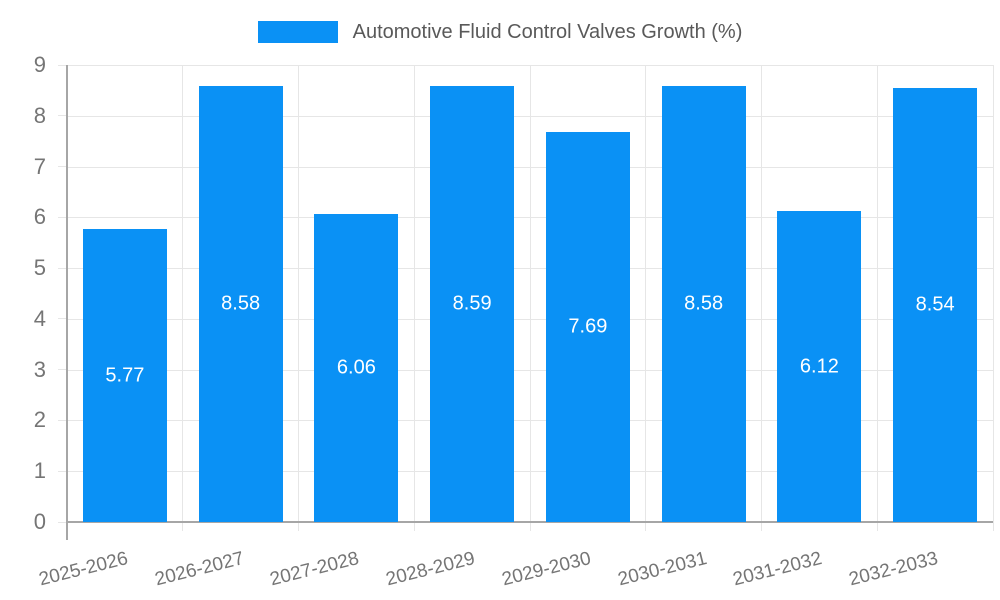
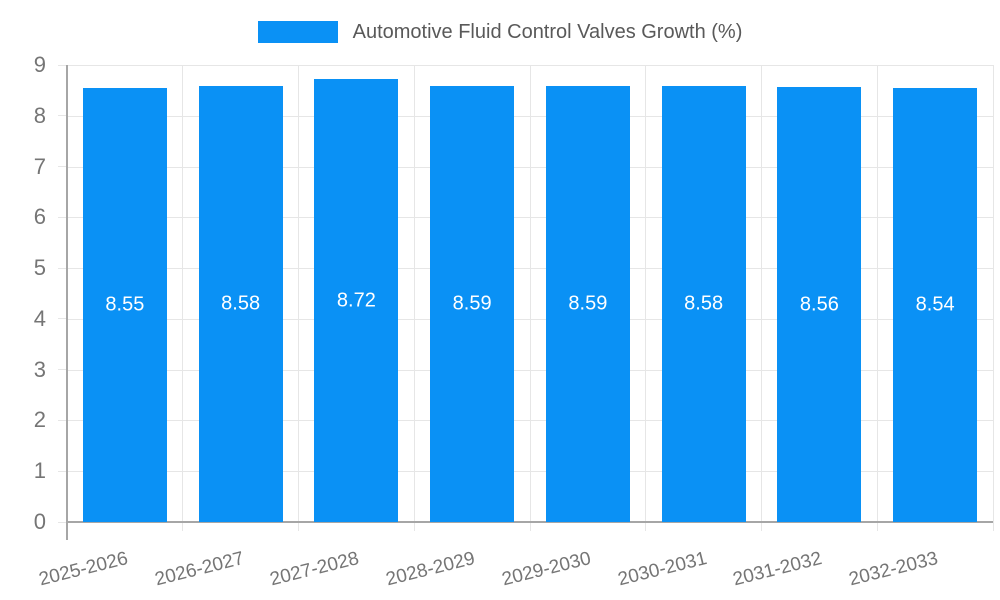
2025-2026: 5.77 -> 8.55
2027-2028: 6.06 -> 8.72
2029-2030: 7.69 -> 8.59
2031-2032: 6.12 -> 8.56
